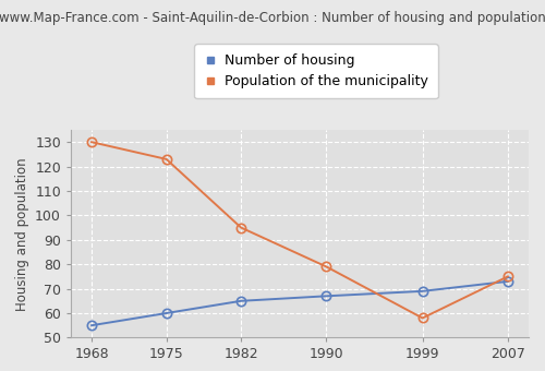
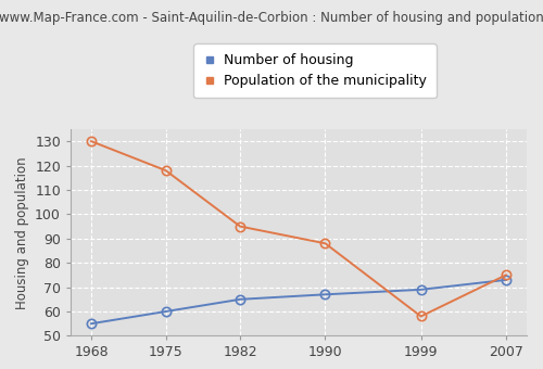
Population of the municipality/1975: 123 -> 118
Population of the municipality/1990: 79 -> 88
